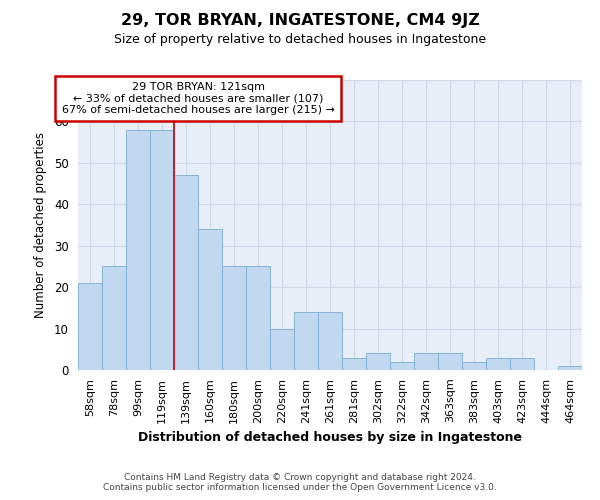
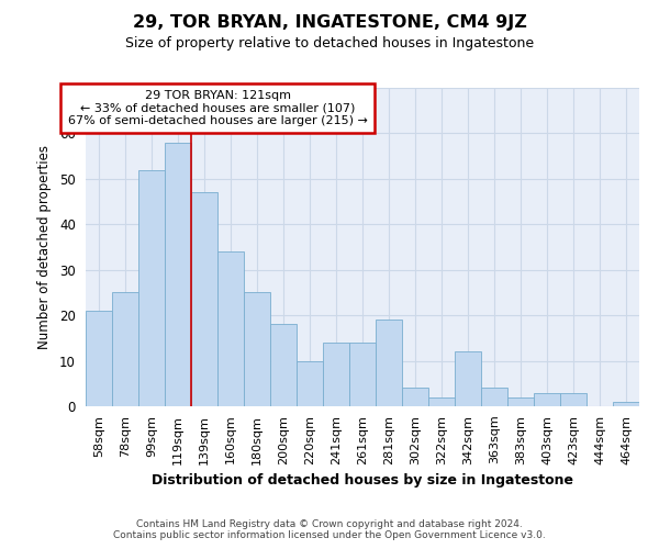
99sqm: 58 -> 52
200sqm: 25 -> 18
281sqm: 3 -> 19
342sqm: 4 -> 12
